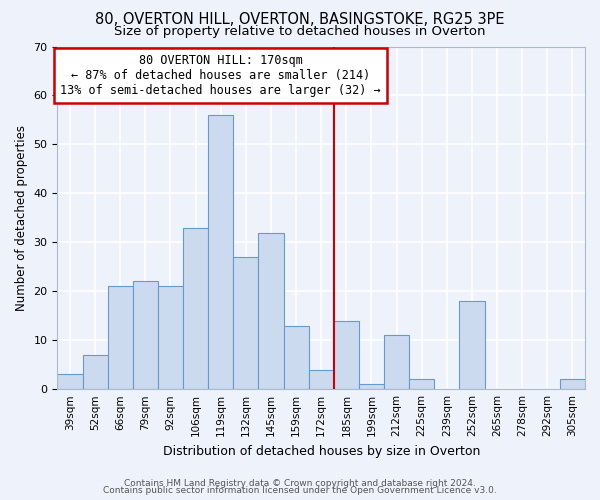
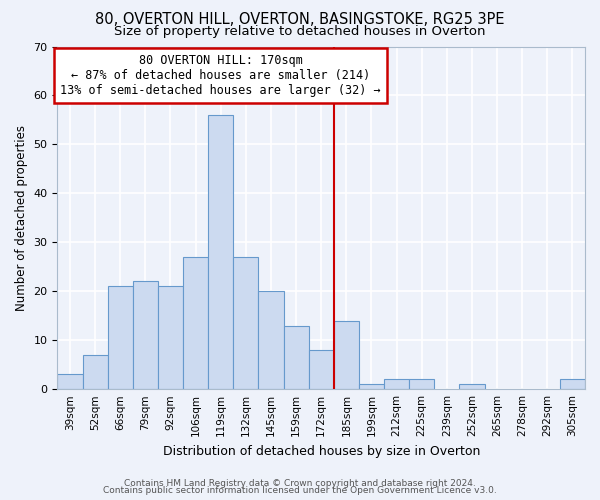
106sqm: 33 -> 27
145sqm: 32 -> 20
172sqm: 4 -> 8
212sqm: 11 -> 2
252sqm: 18 -> 1
